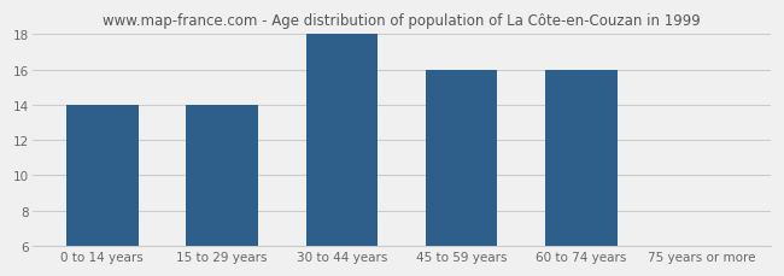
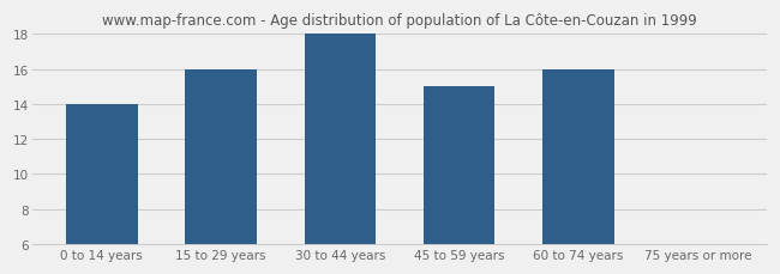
15 to 29 years: 14 -> 16
45 to 59 years: 16 -> 15
